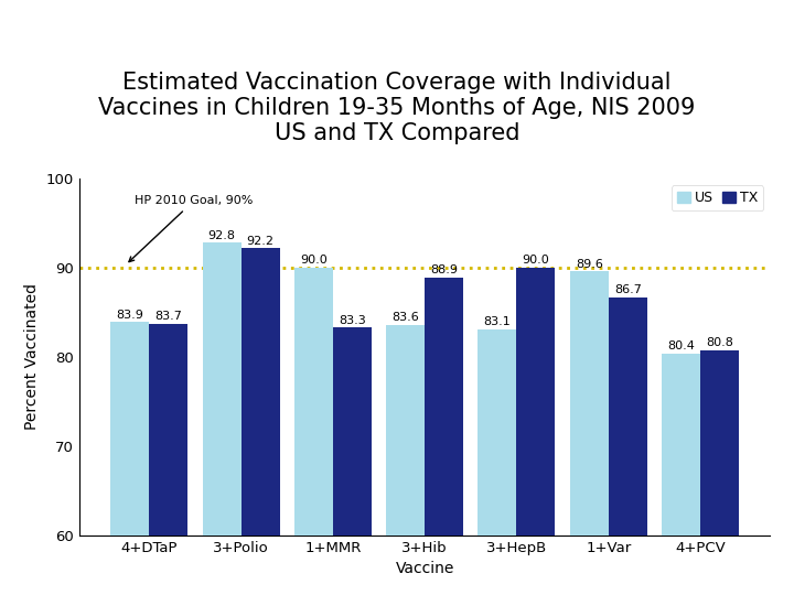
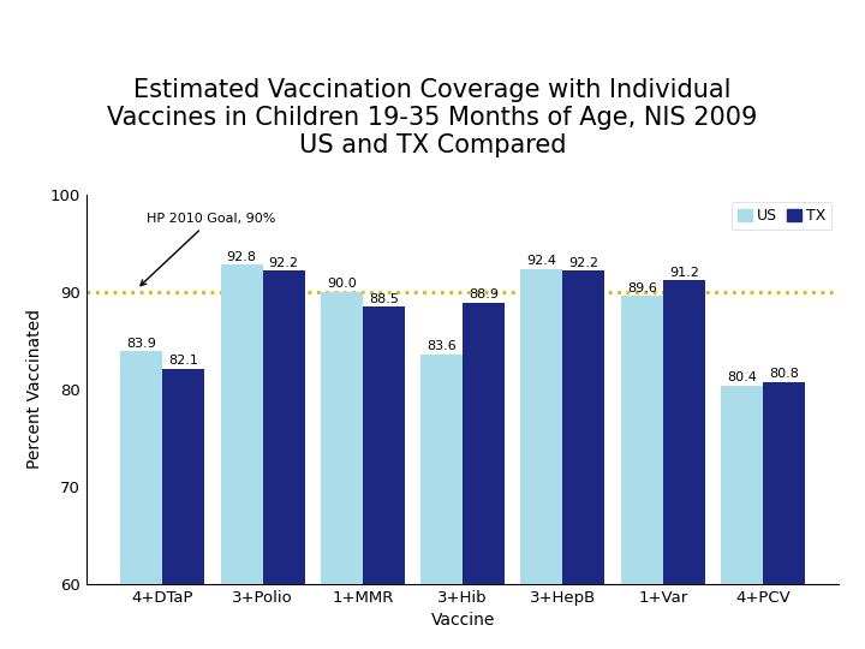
TX/4+DTaP: 83.7 -> 82.1
TX/1+MMR: 83.3 -> 88.5
US/3+HepB: 83.1 -> 92.4
TX/3+HepB: 90.0 -> 92.2
TX/1+Var: 86.7 -> 91.2
